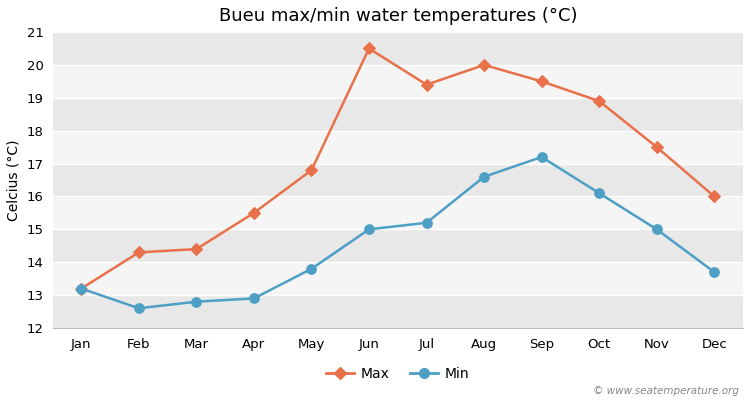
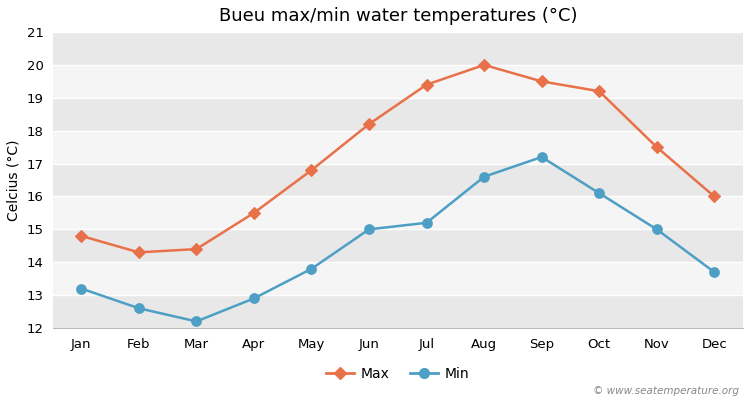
Max/Jan: 13.2 -> 14.8
Min/Mar: 12.8 -> 12.2
Max/Jun: 20.5 -> 18.2
Max/Oct: 18.9 -> 19.2
